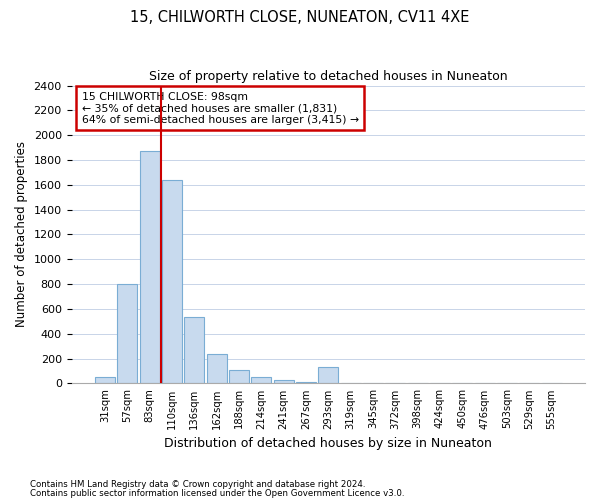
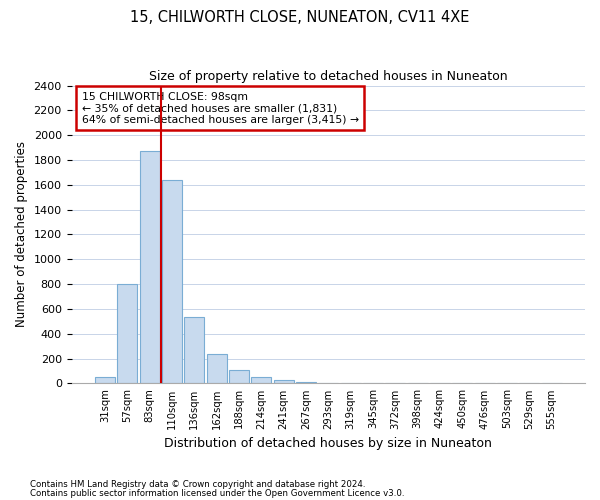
293sqm: 130 -> 0
